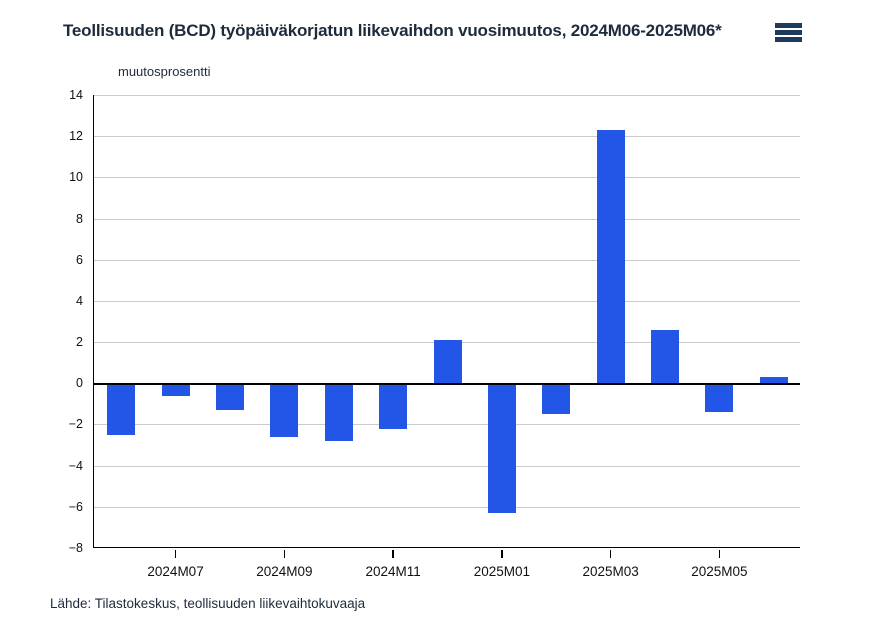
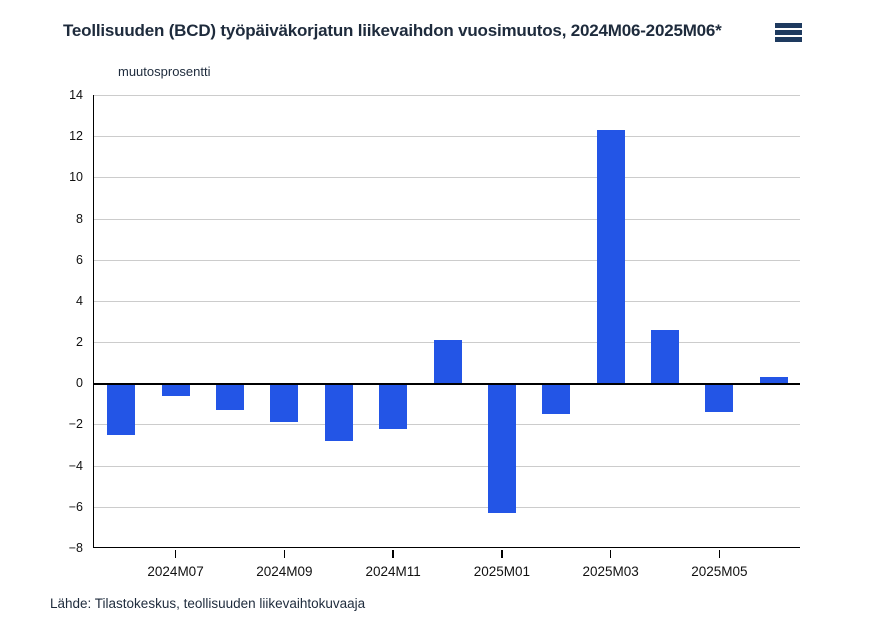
2024M09: -2.6 -> -1.9
